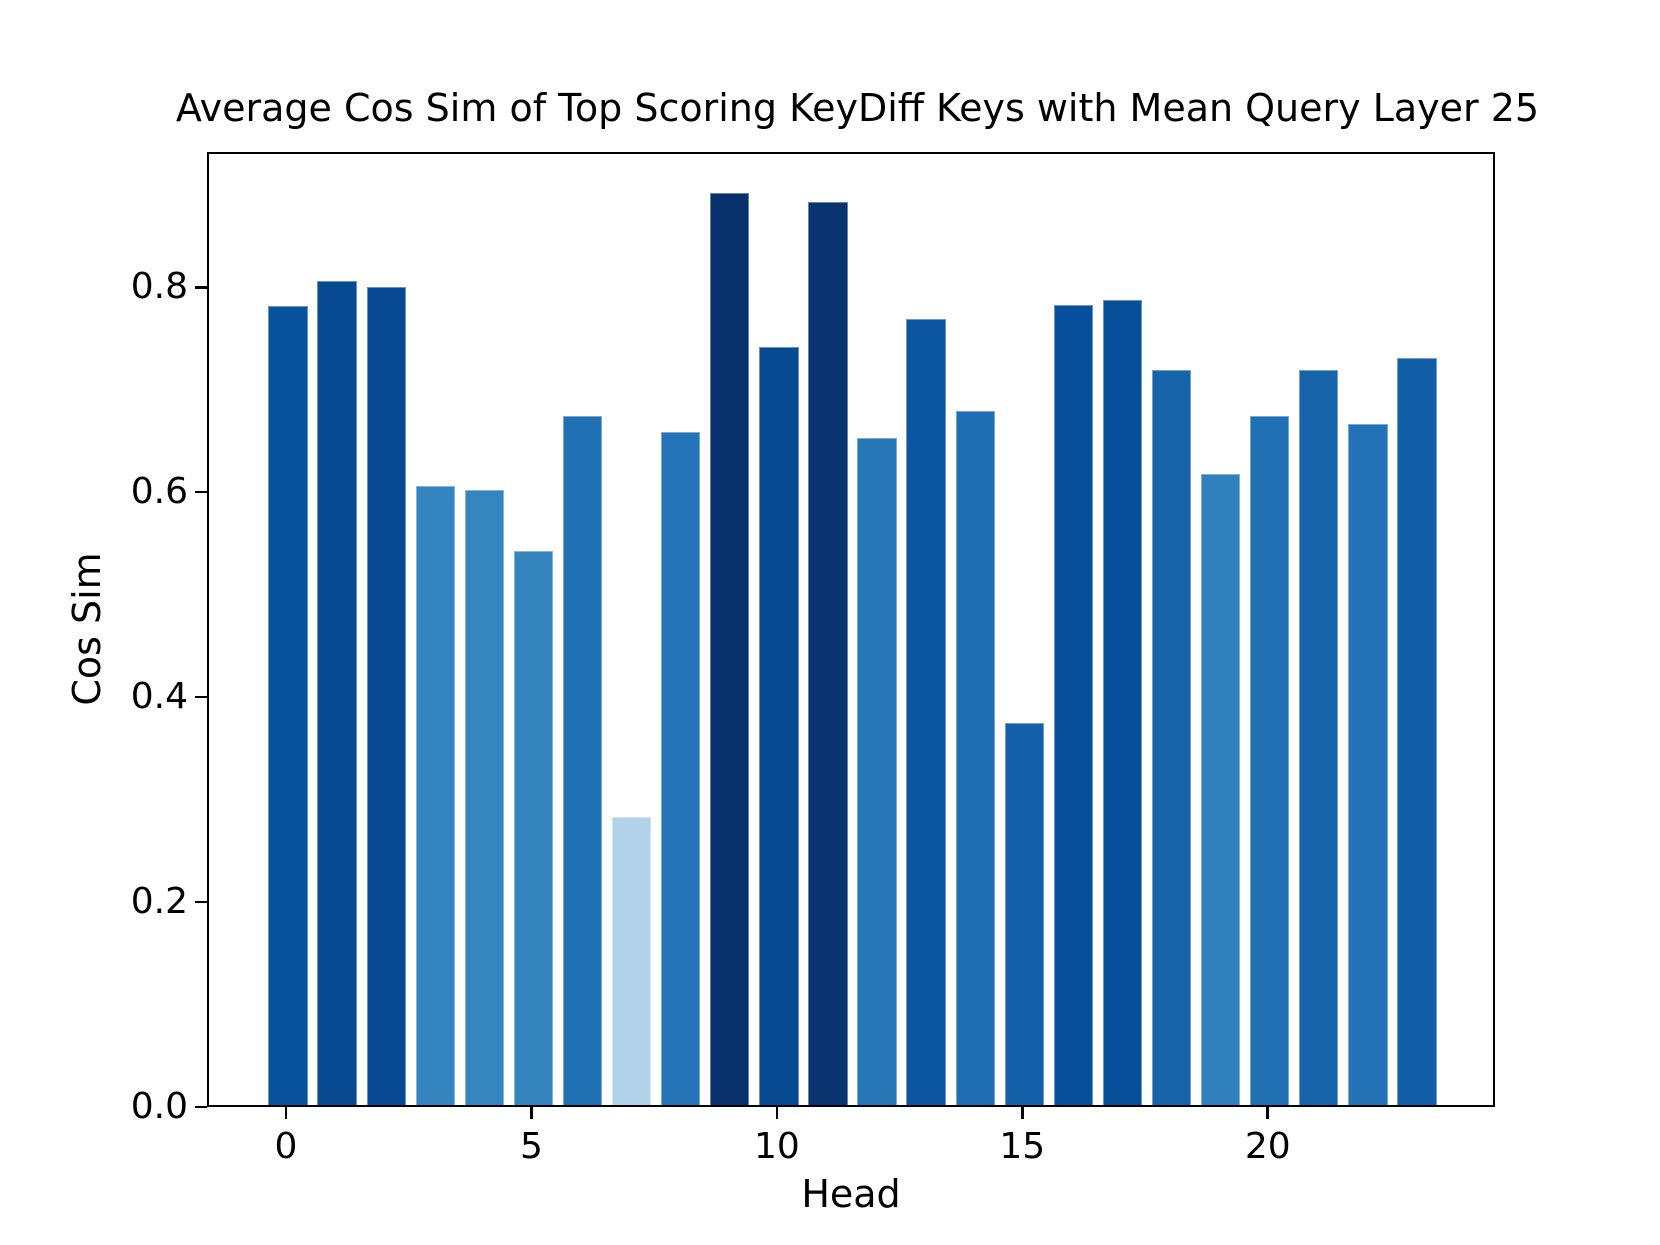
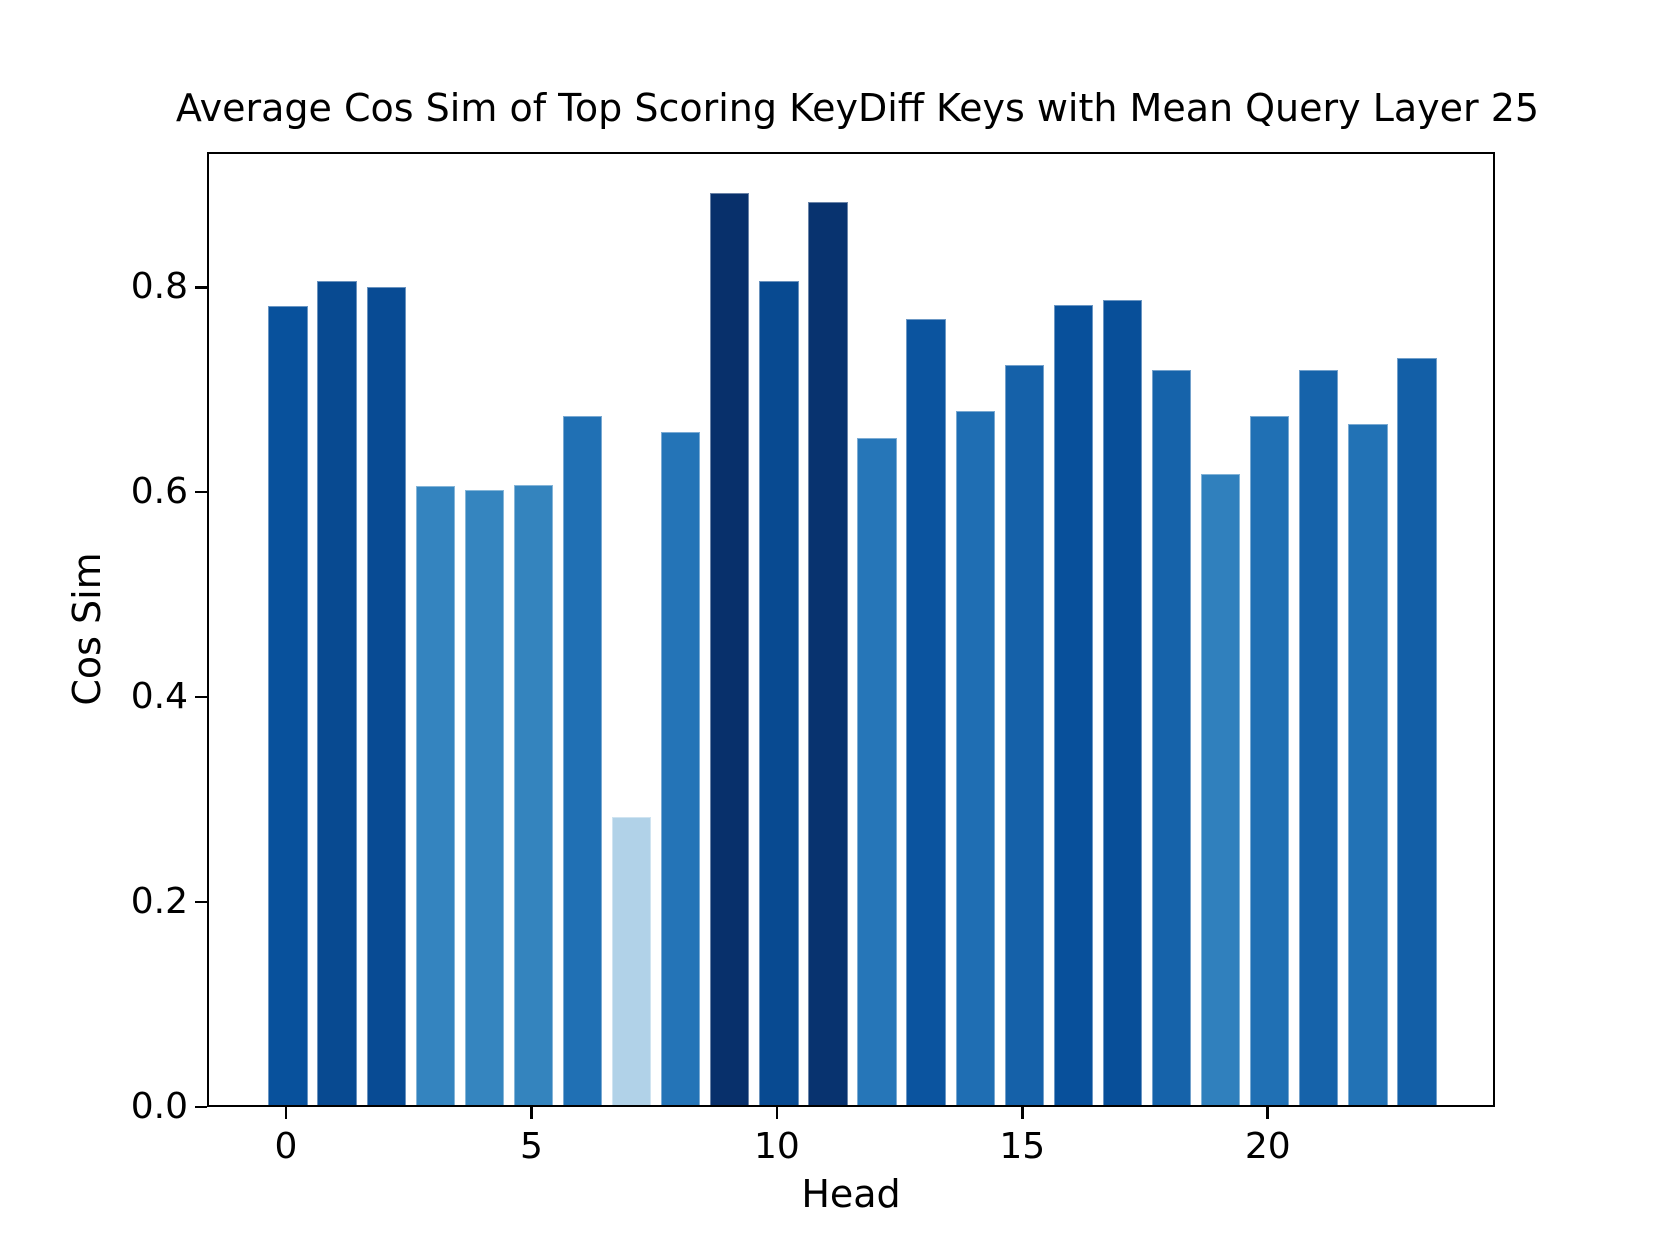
5: 0.541 -> 0.605
10: 0.740 -> 0.804
15: 0.373 -> 0.722
